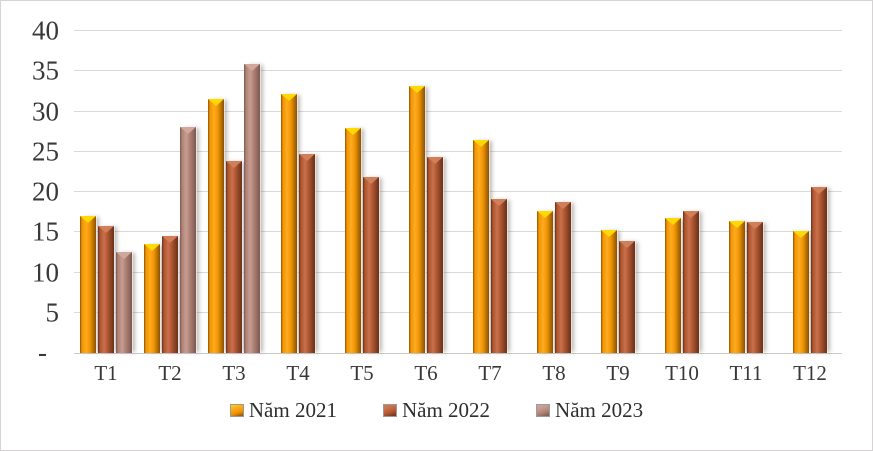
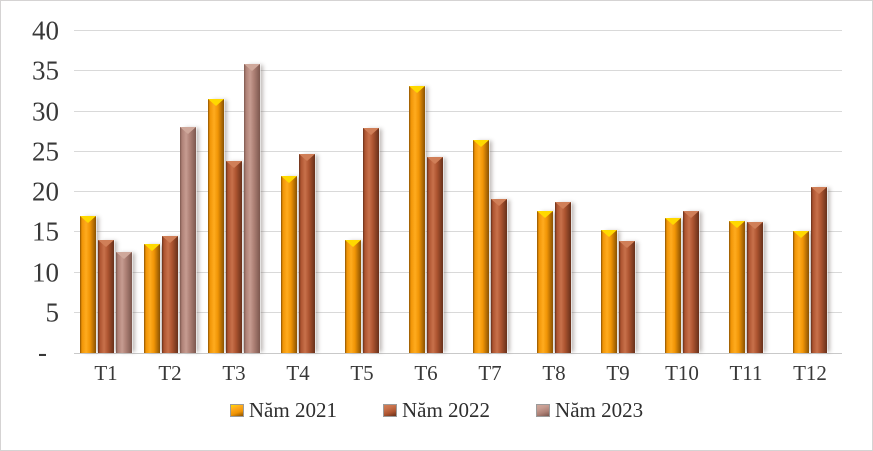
Năm 2022/T1: 16 -> 14
Năm 2021/T4: 32 -> 22
Năm 2021/T5: 28 -> 14
Năm 2022/T5: 22 -> 28
